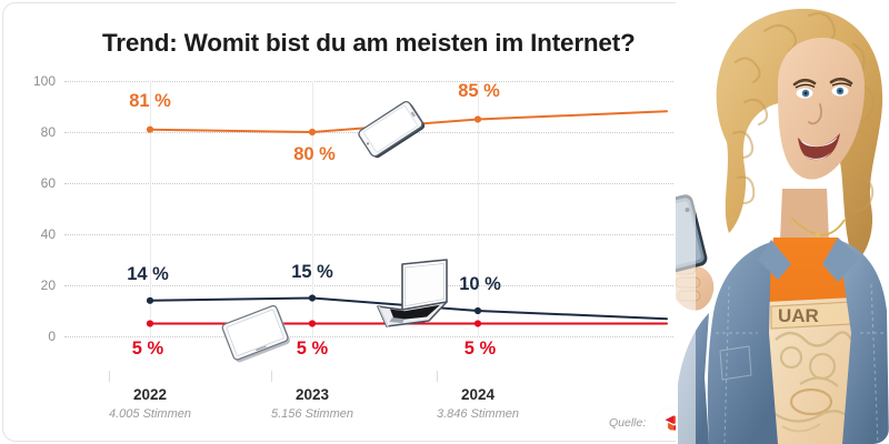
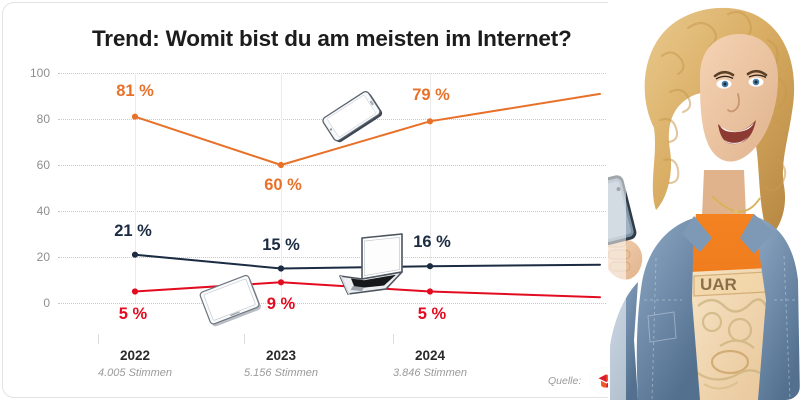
Laptop/2022: 14 -> 21
Smartphone/2023: 80 -> 60
Tablet/2023: 5 -> 9
Smartphone/2024: 85 -> 79
Laptop/2024: 10 -> 16
